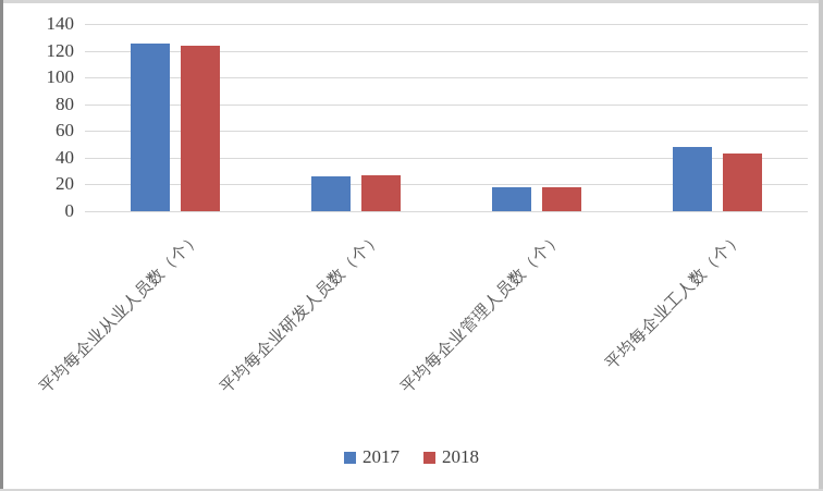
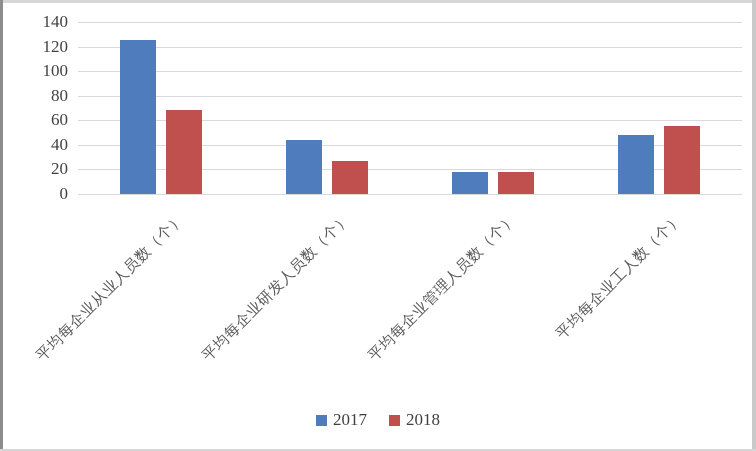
2018/平均每企业从业人员数（个）: 124 -> 68
2017/平均每企业研发人员数（个）: 26 -> 44
2018/平均每企业工人数（个）: 43 -> 55
